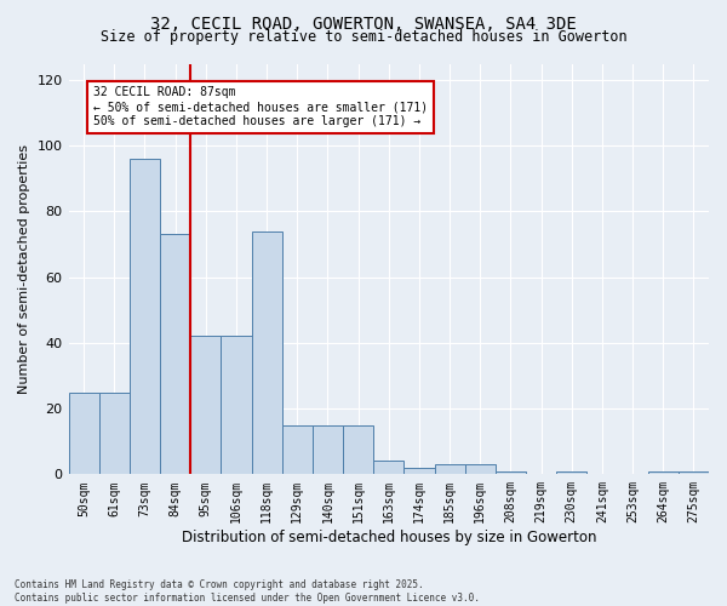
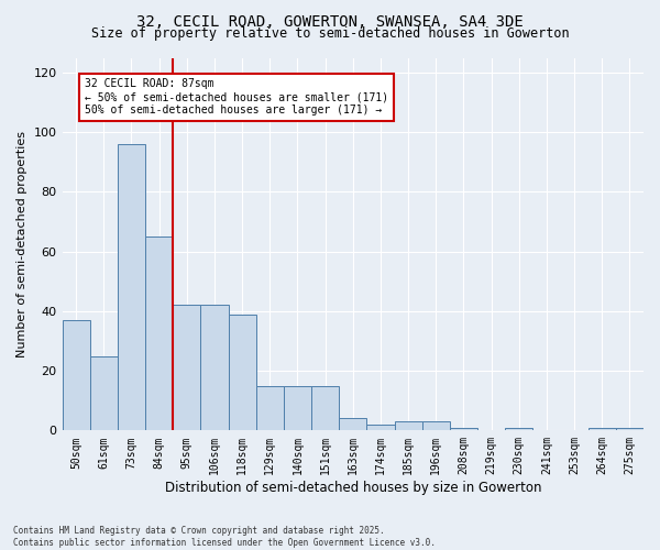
50sqm: 25 -> 37
84sqm: 73 -> 65
118sqm: 74 -> 39
